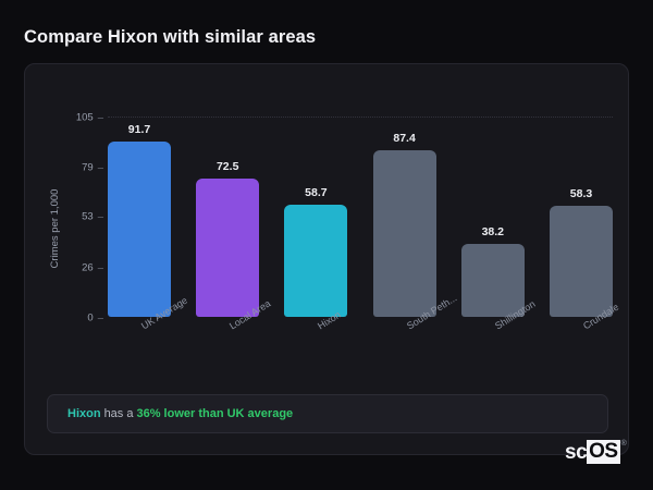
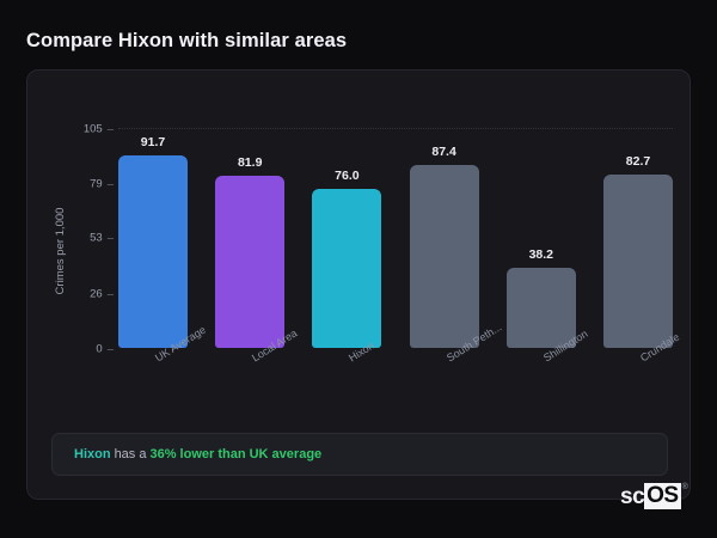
Local Area: 72.5 -> 81.9
Hixon: 58.7 -> 76.0
Crundale: 58.3 -> 82.7
